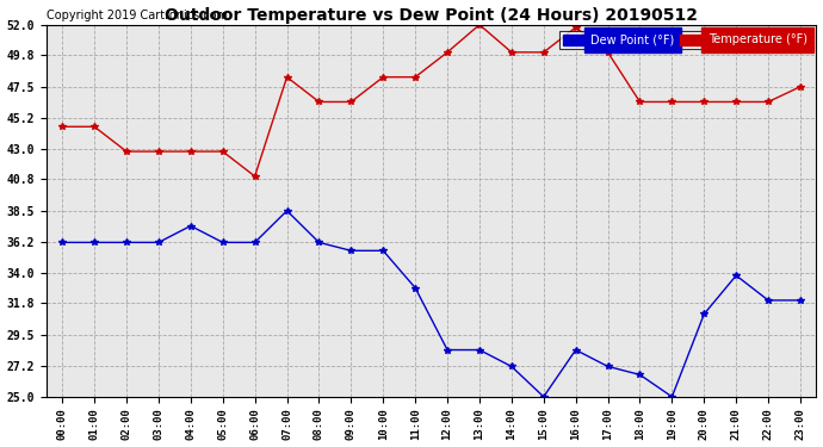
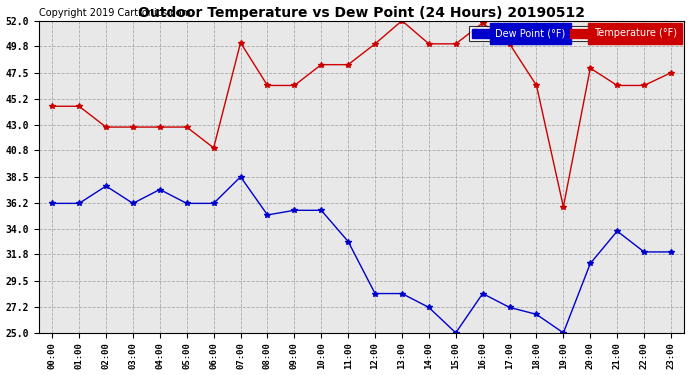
Dew Point (°F)/02:00: 36.2 -> 37.7
Temperature (°F)/07:00: 48.2 -> 50.1
Dew Point (°F)/08:00: 36.2 -> 35.2
Temperature (°F)/19:00: 46.4 -> 35.9
Temperature (°F)/20:00: 46.4 -> 47.9
